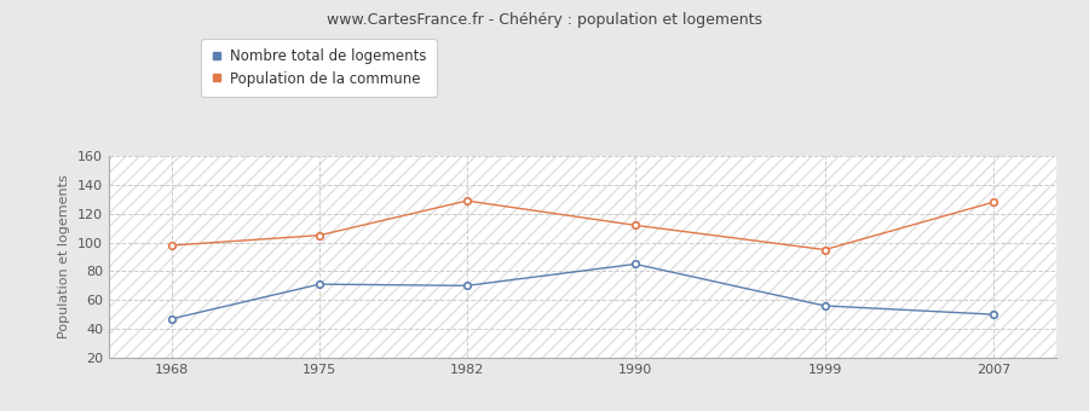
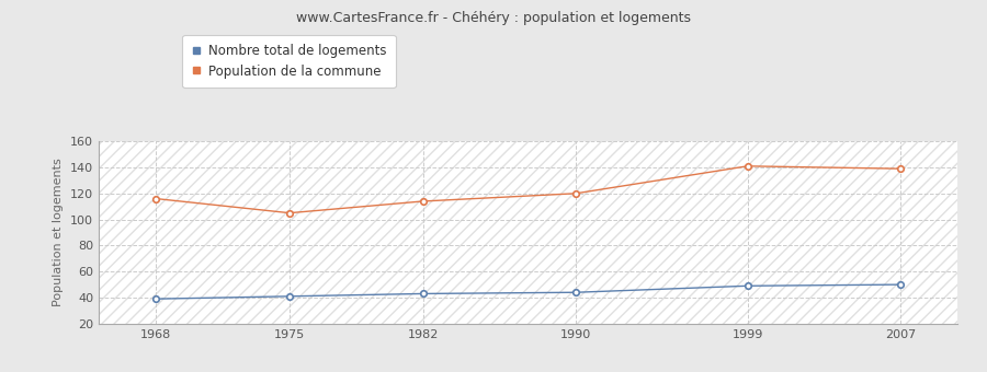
Nombre total de logements/1968: 47 -> 39
Population de la commune/1968: 98 -> 116
Nombre total de logements/1975: 71 -> 41
Nombre total de logements/1982: 70 -> 43
Population de la commune/1982: 129 -> 114
Nombre total de logements/1990: 85 -> 44
Population de la commune/1990: 112 -> 120
Nombre total de logements/1999: 56 -> 49
Population de la commune/1999: 95 -> 141
Population de la commune/2007: 128 -> 139
